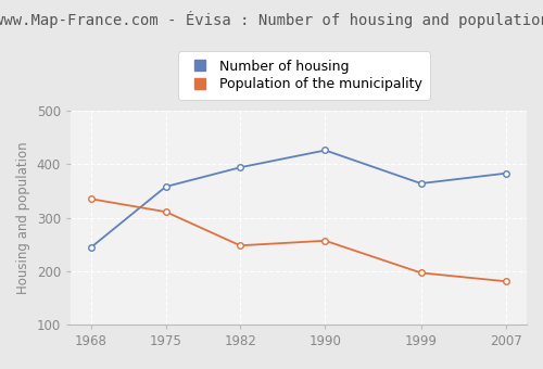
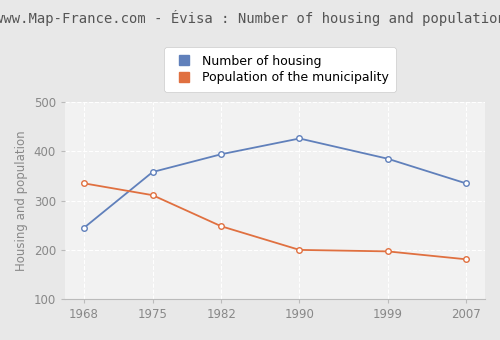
Population of the municipality/1990: 257 -> 200
Number of housing/1999: 364 -> 385
Number of housing/2007: 383 -> 335
